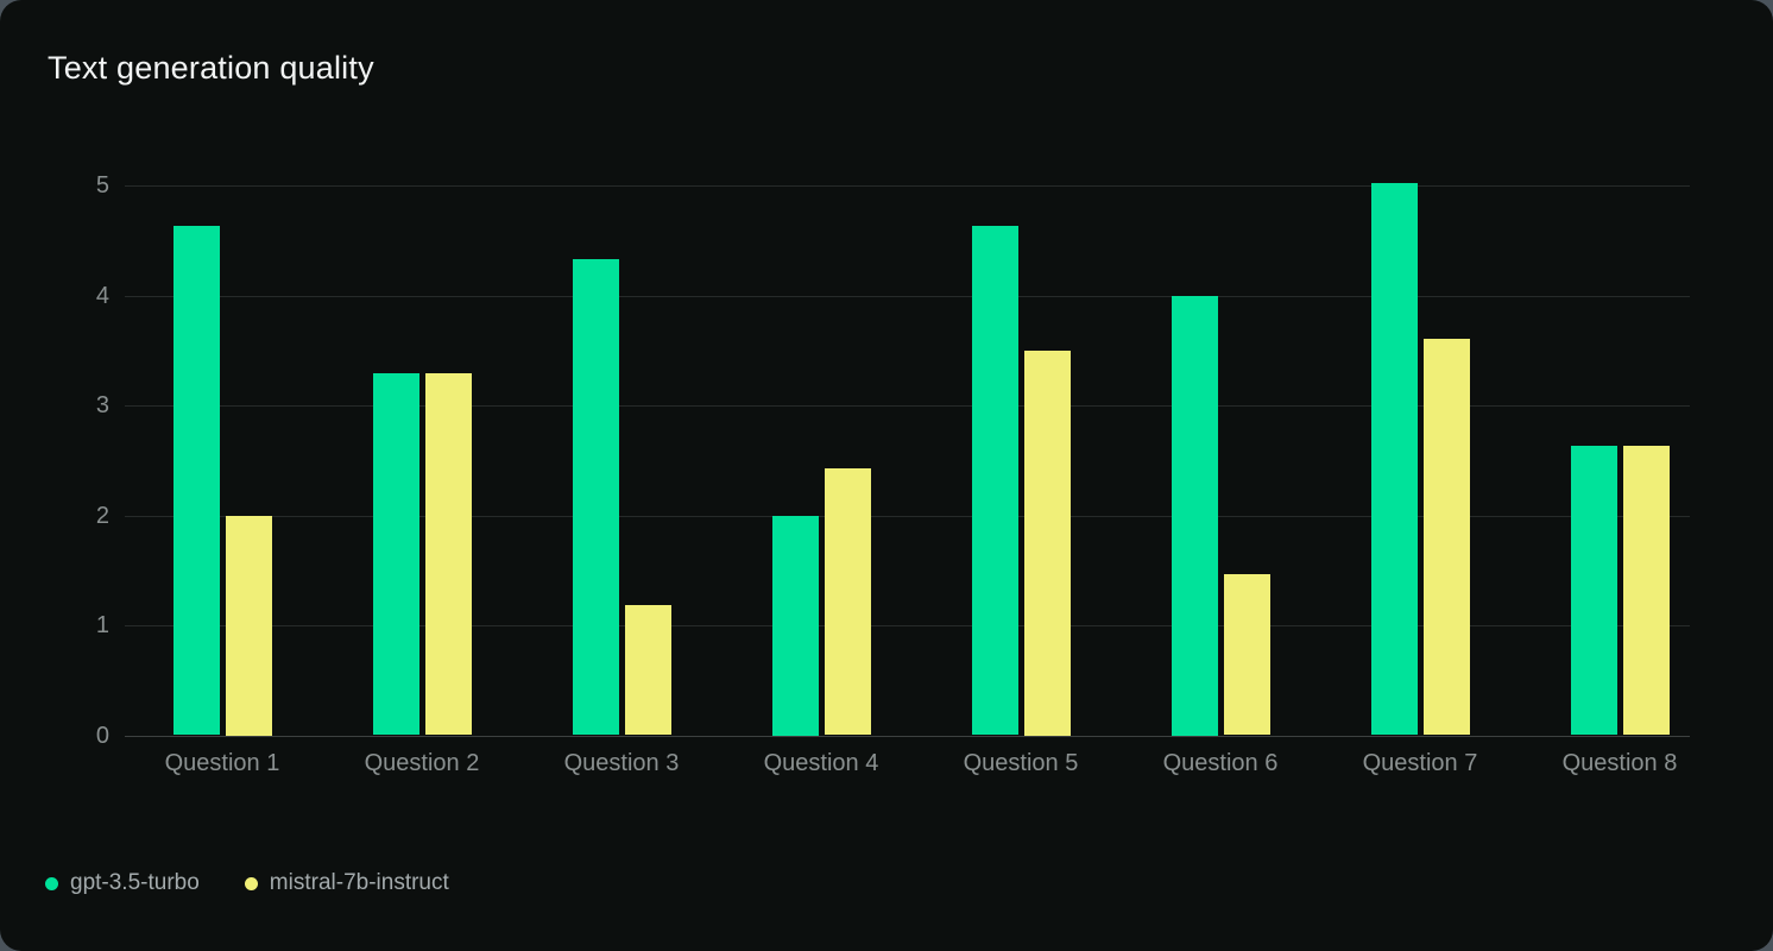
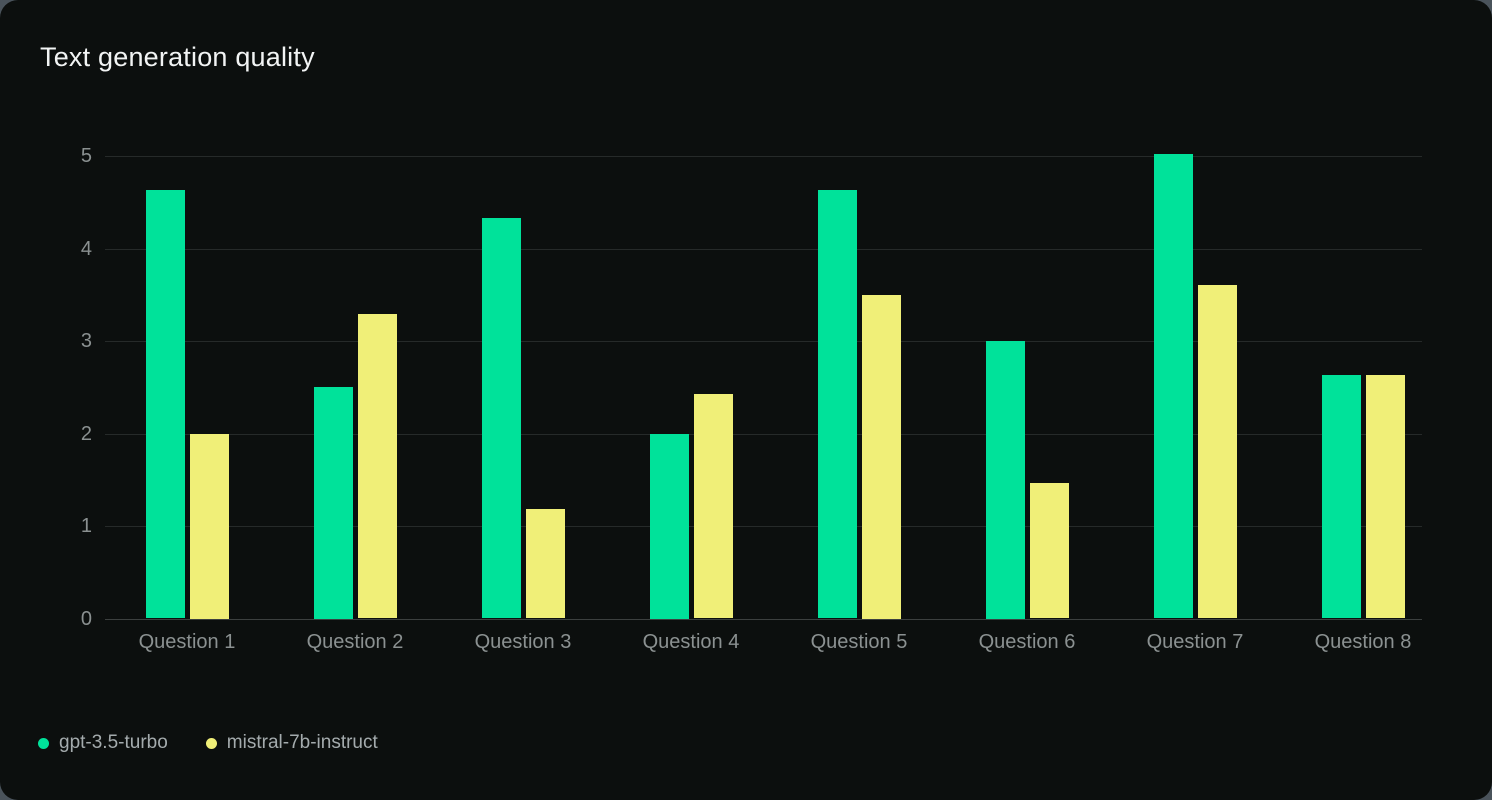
gpt-3.5-turbo/Question 2: 3.3 -> 2.5
gpt-3.5-turbo/Question 6: 4.0 -> 3.0
